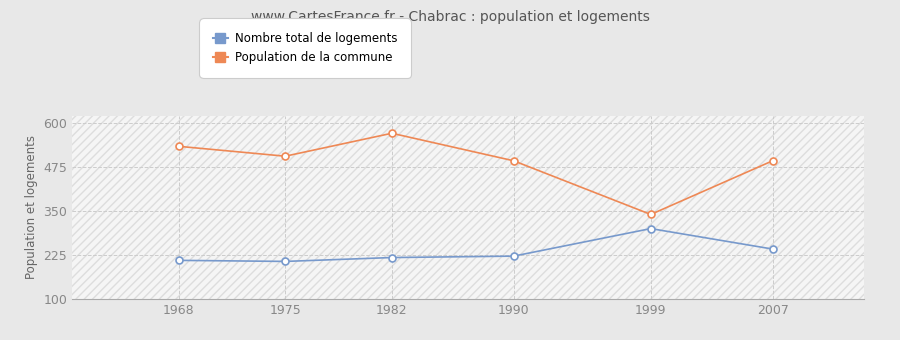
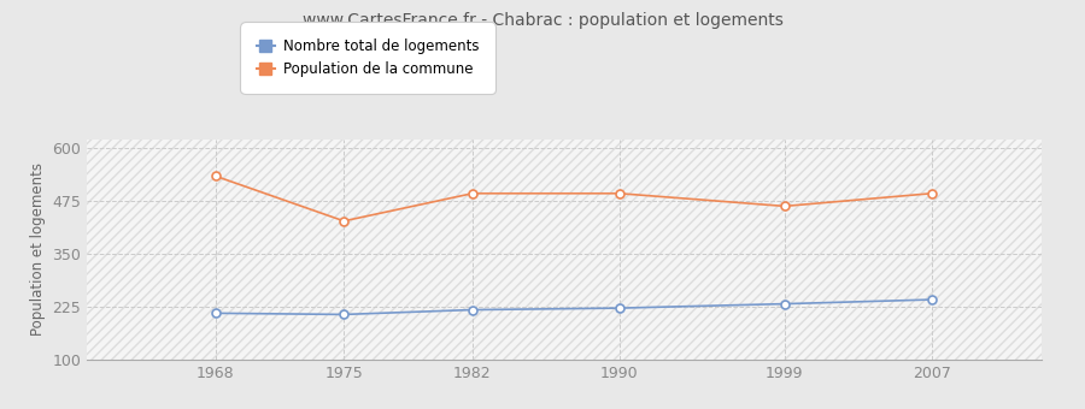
Population de la commune/1975: 505 -> 427
Population de la commune/1982: 570 -> 492
Nombre total de logements/1999: 300 -> 232
Population de la commune/1999: 340 -> 462
